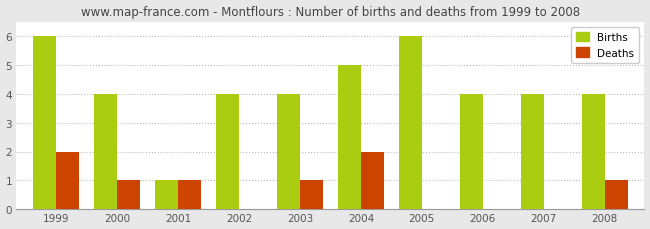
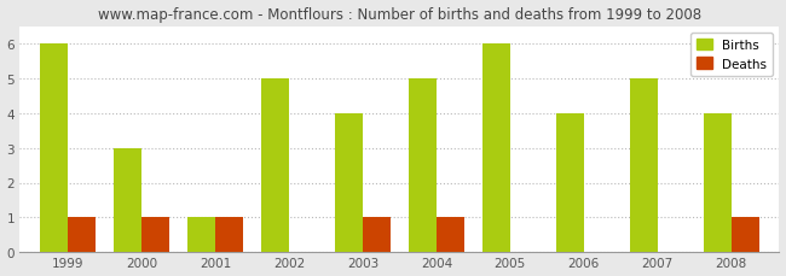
Deaths/1999: 2 -> 1
Births/2000: 4 -> 3
Births/2002: 4 -> 5
Deaths/2004: 2 -> 1
Births/2007: 4 -> 5
